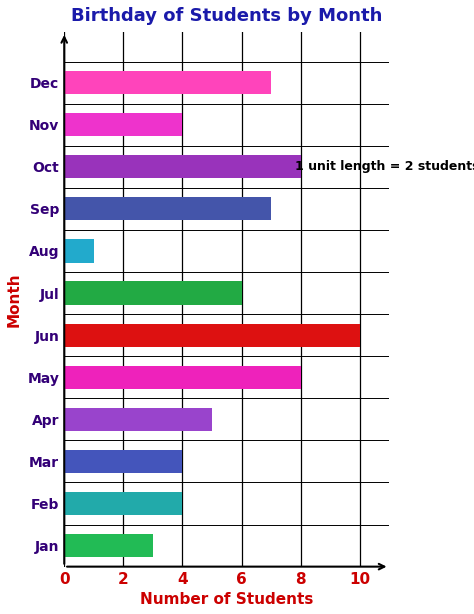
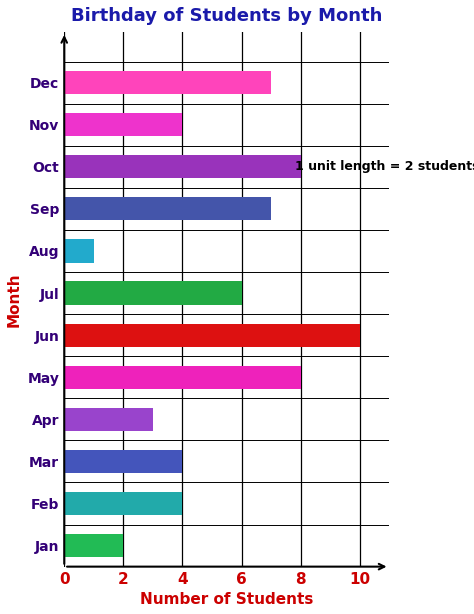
Apr: 5 -> 3
Jan: 3 -> 2
